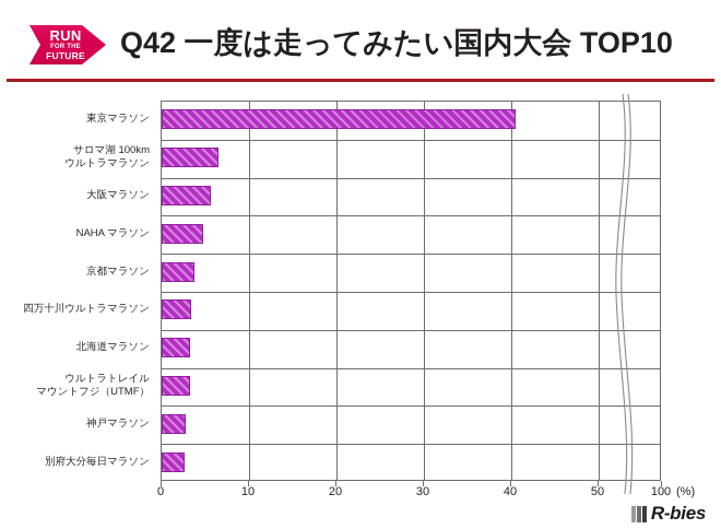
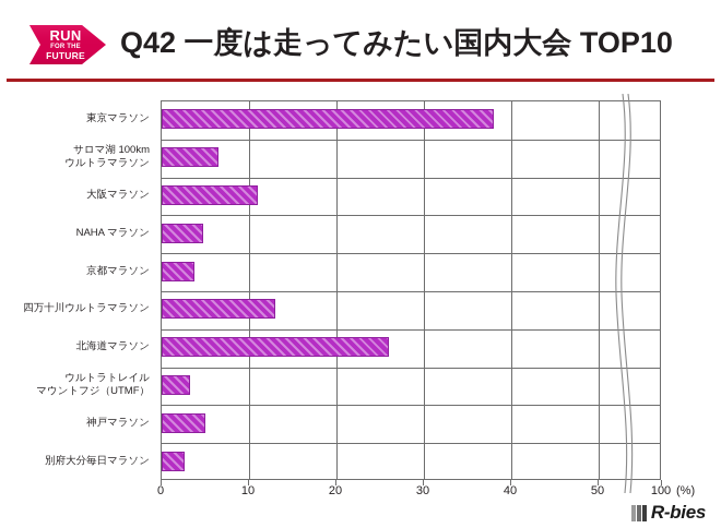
東京マラソン: 40 -> 38
大阪マラソン: 6 -> 11
四万十川ウルトラマラソン: 3 -> 13
北海道マラソン: 3 -> 26
神戸マラソン: 3 -> 5
